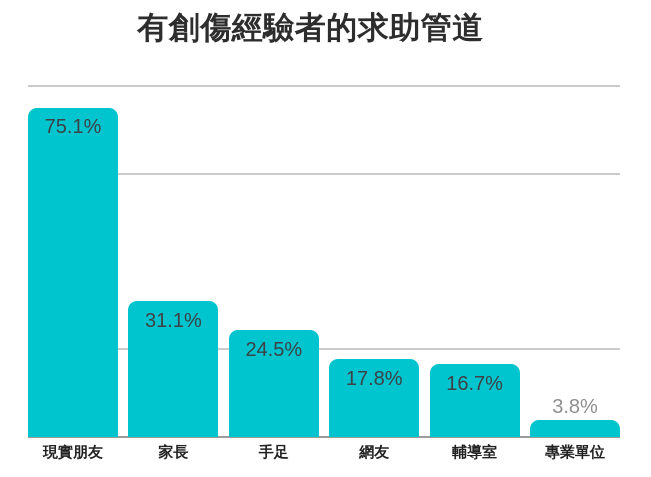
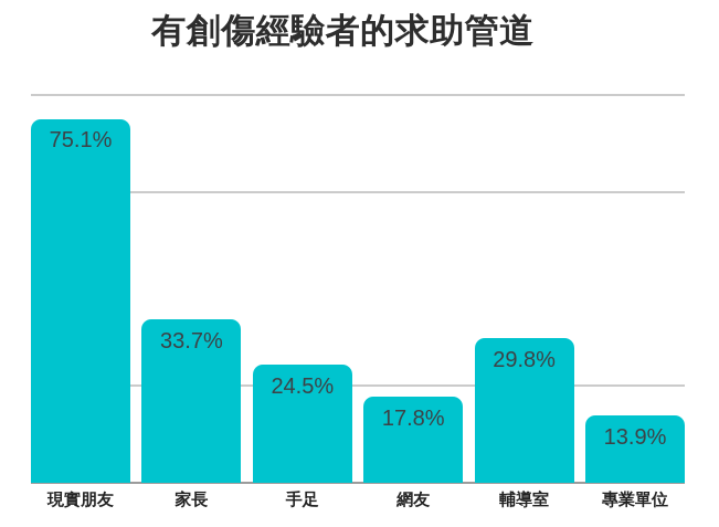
家長: 31.1% -> 33.7%
輔導室: 16.7% -> 29.8%
專業單位: 3.8% -> 13.9%
